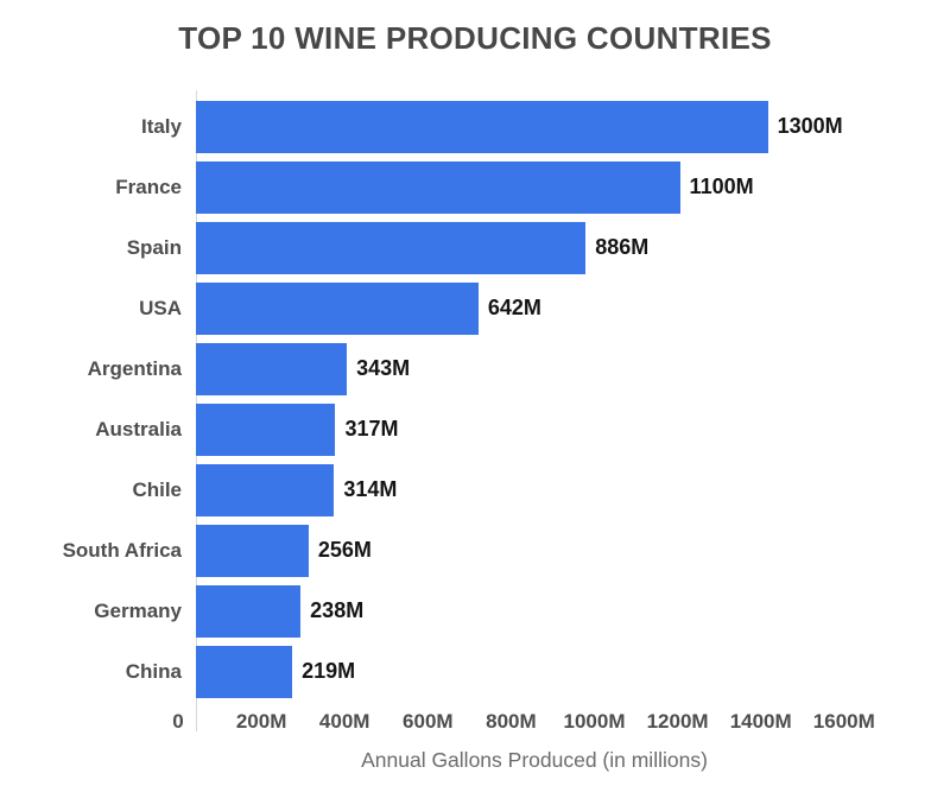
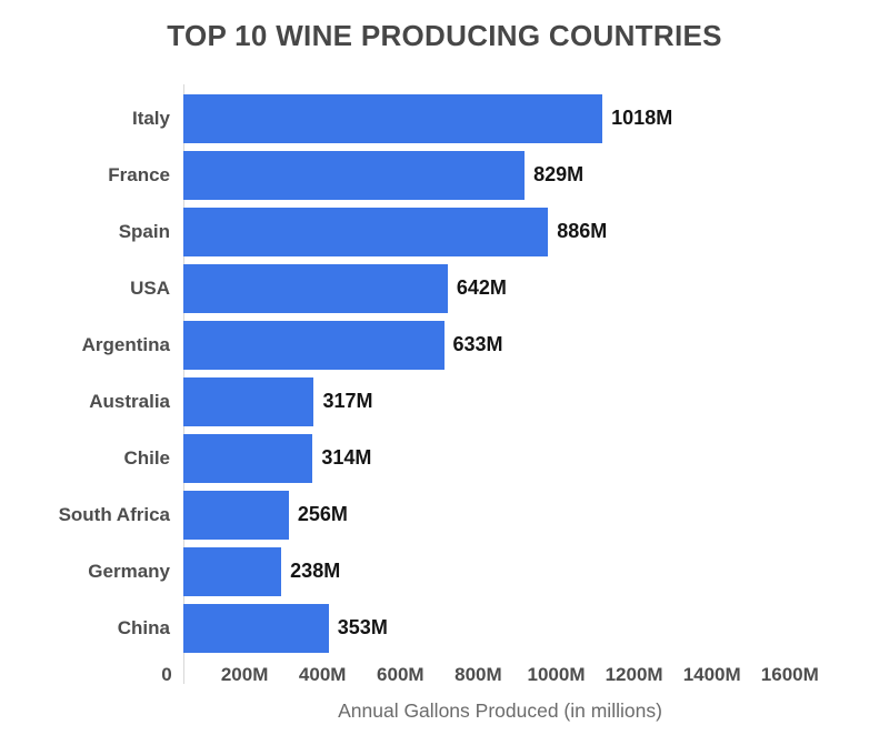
Italy: 1300M -> 1018M
France: 1100M -> 829M
Argentina: 343M -> 633M
China: 219M -> 353M
